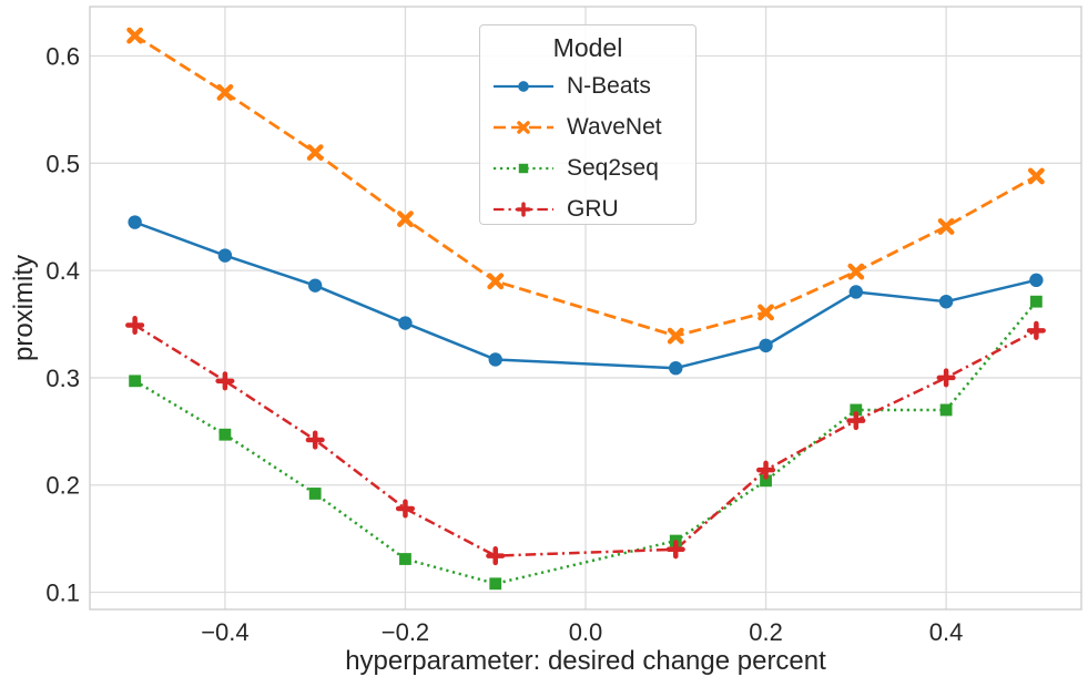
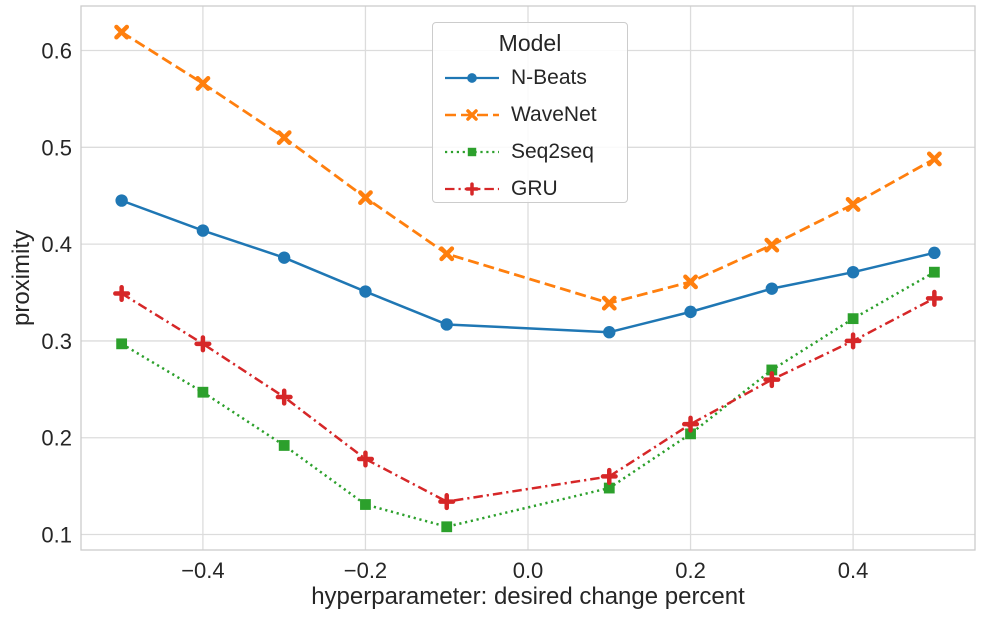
GRU/0.1: 0.14 -> 0.16
N-Beats/0.3: 0.38 -> 0.35
Seq2seq/0.4: 0.27 -> 0.32
